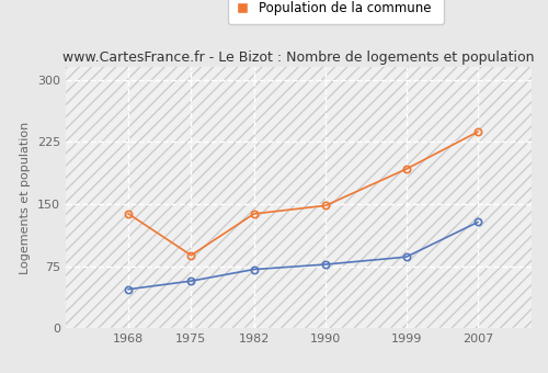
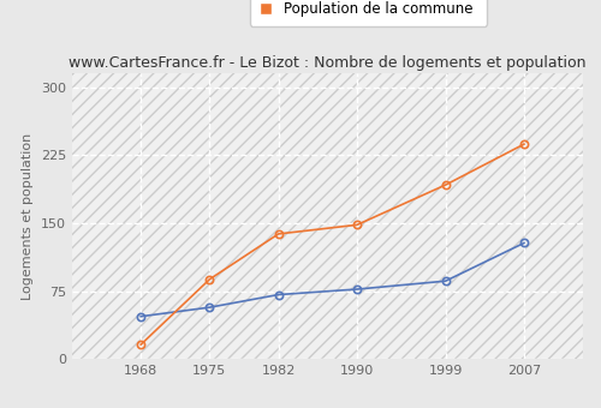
Population de la commune/1968: 138 -> 16
